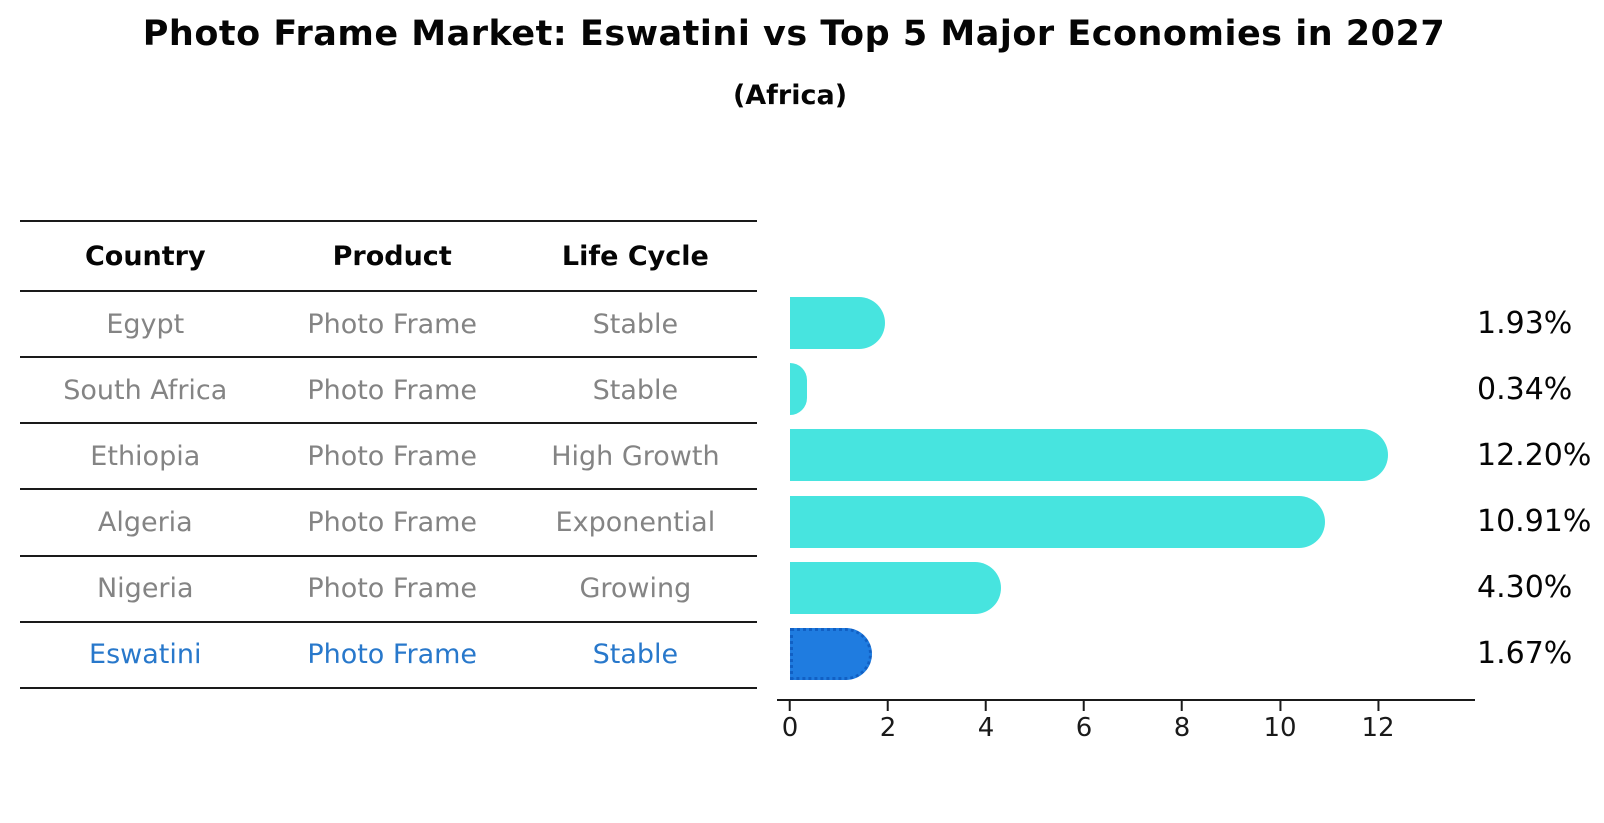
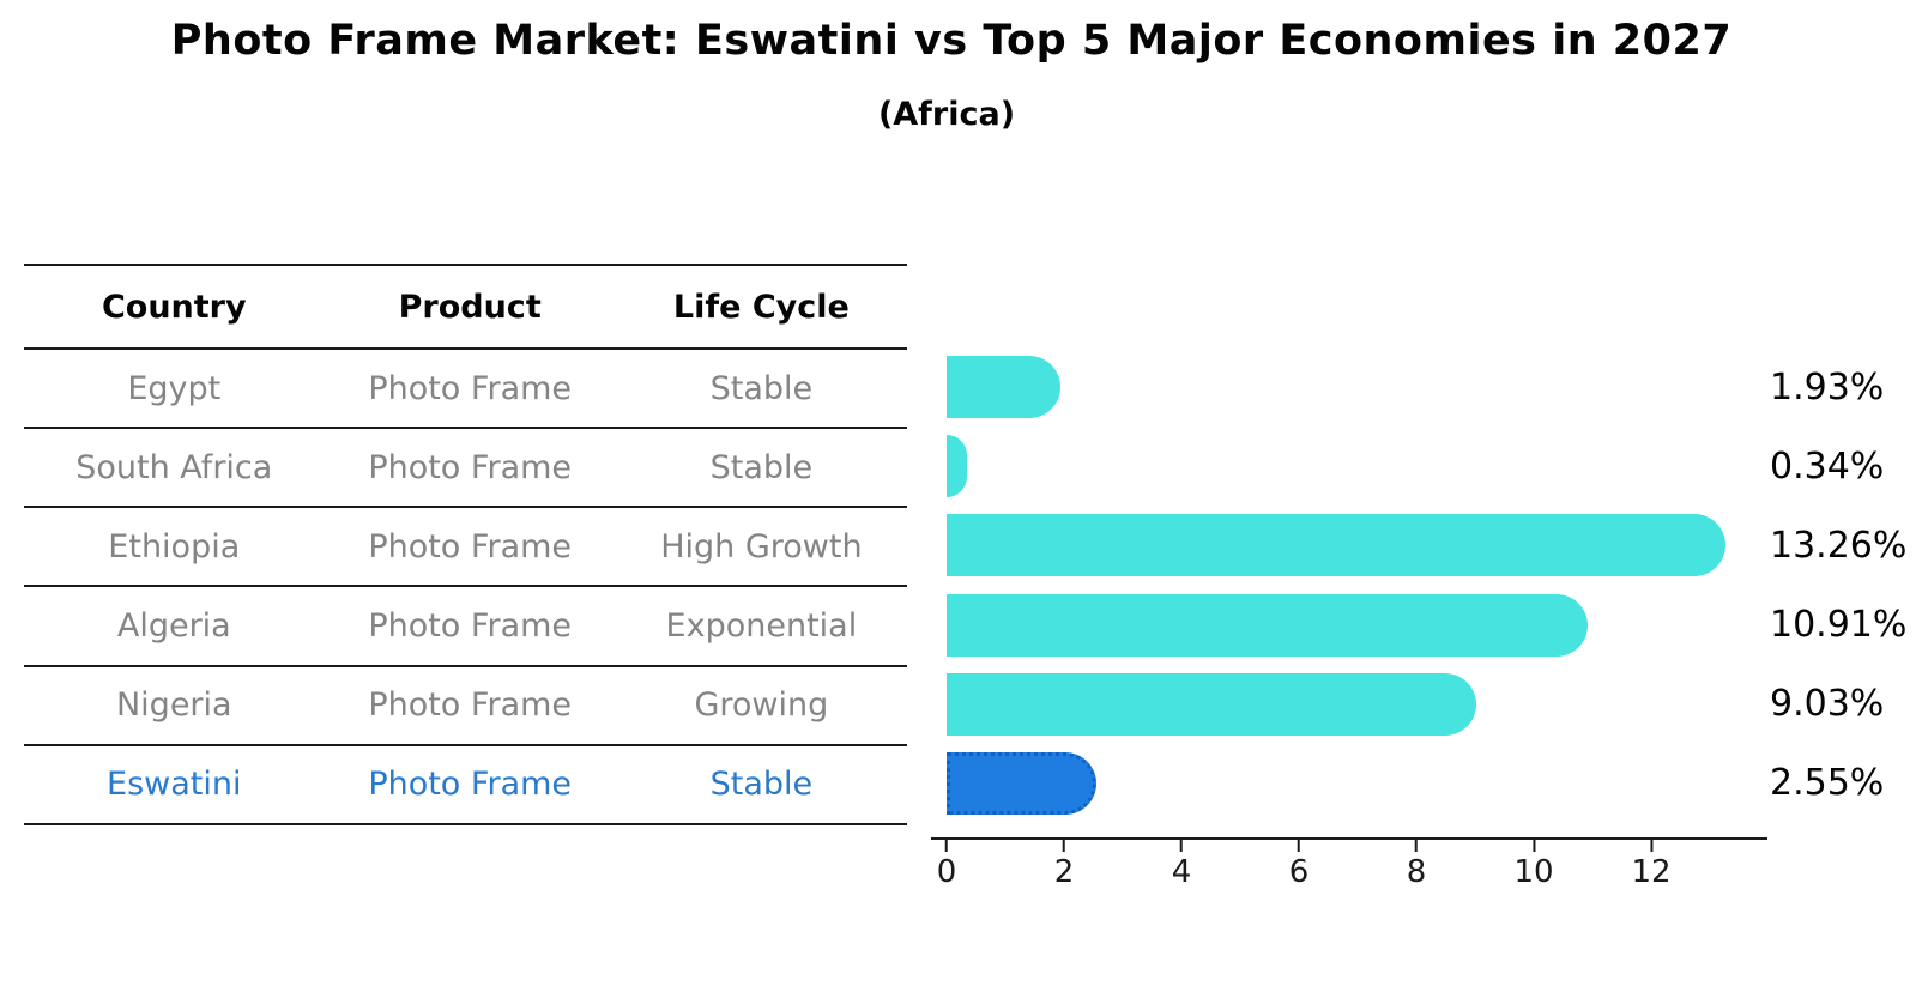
Ethiopia: 12.20% -> 13.26%
Nigeria: 4.30% -> 9.03%
Eswatini: 1.67% -> 2.55%
